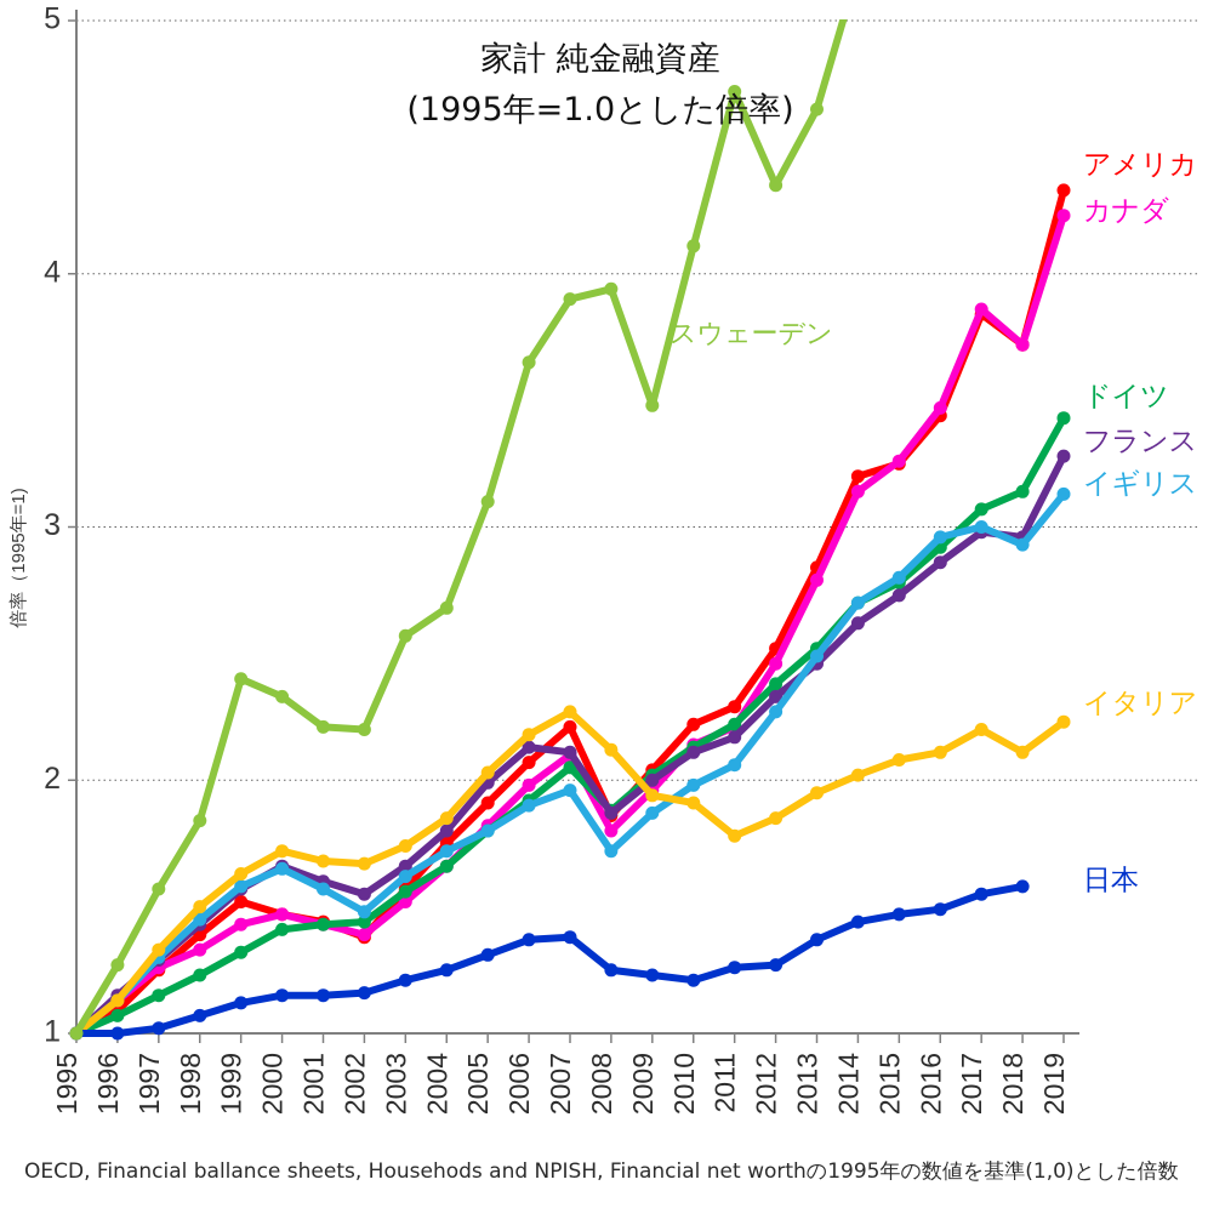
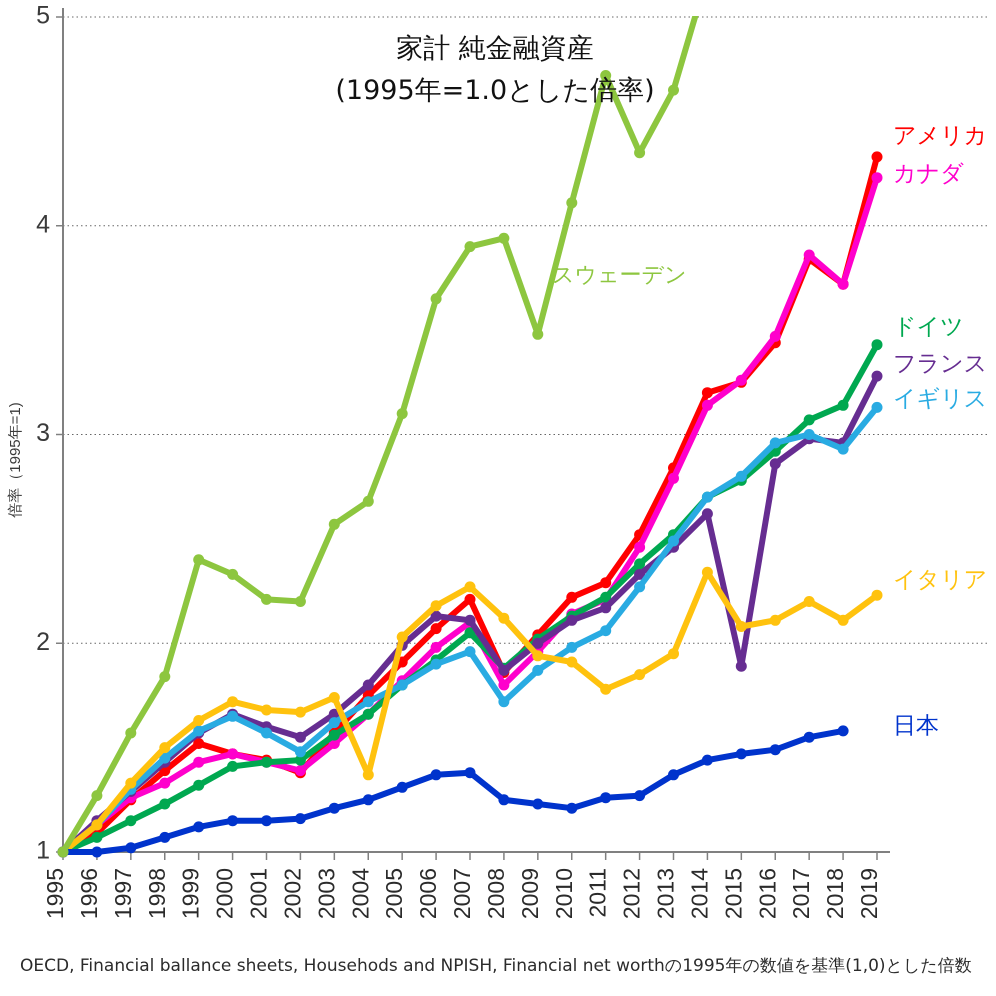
イタリア/2004: 1.85 -> 1.37
イタリア/2014: 2.02 -> 2.34
フランス/2015: 2.73 -> 1.89
